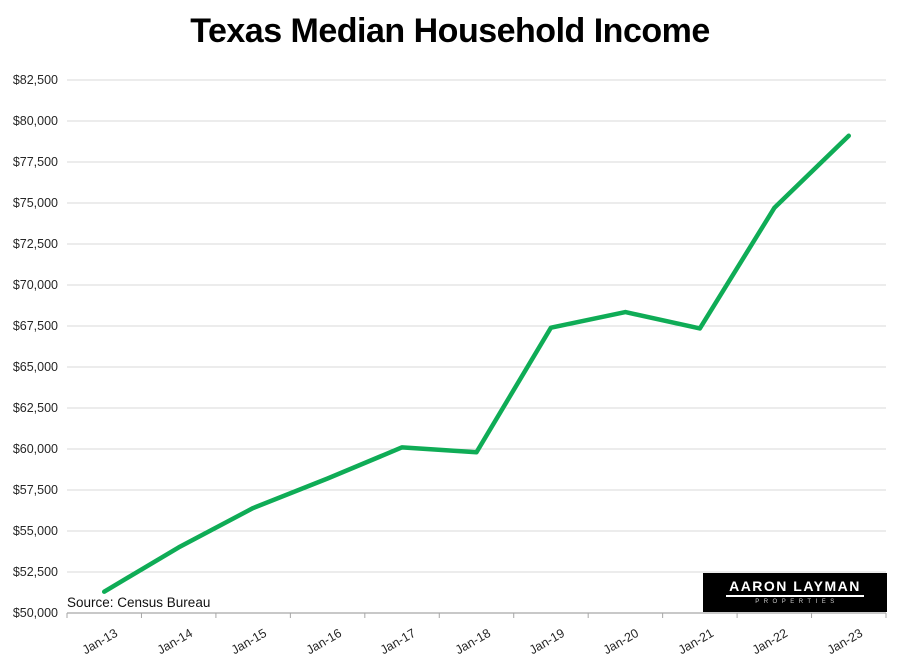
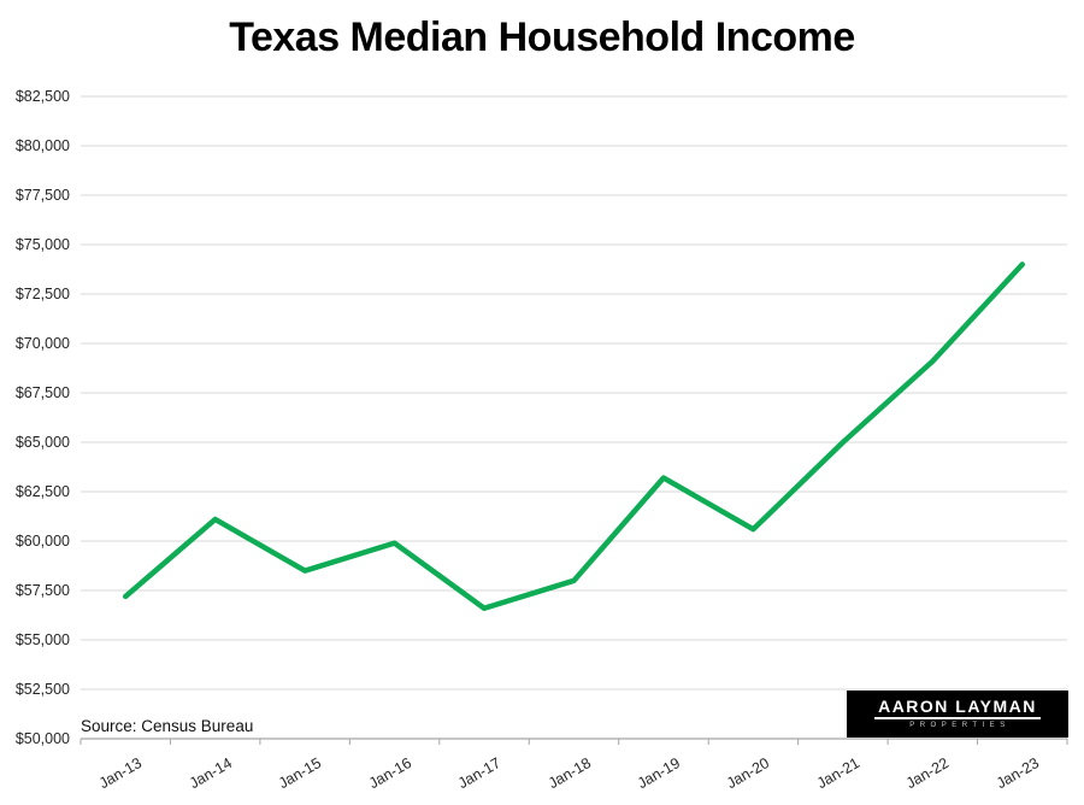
Jan-13: $51300 -> $57200
Jan-14: $54000 -> $61100
Jan-15: $56400 -> $58500
Jan-16: $58200 -> $59900
Jan-17: $60100 -> $56600
Jan-18: $59800 -> $58000
Jan-19: $67400 -> $63200
Jan-20: $68400 -> $60600
Jan-21: $67400 -> $65000
Jan-22: $74700 -> $69100
Jan-23: $79100 -> $74000
